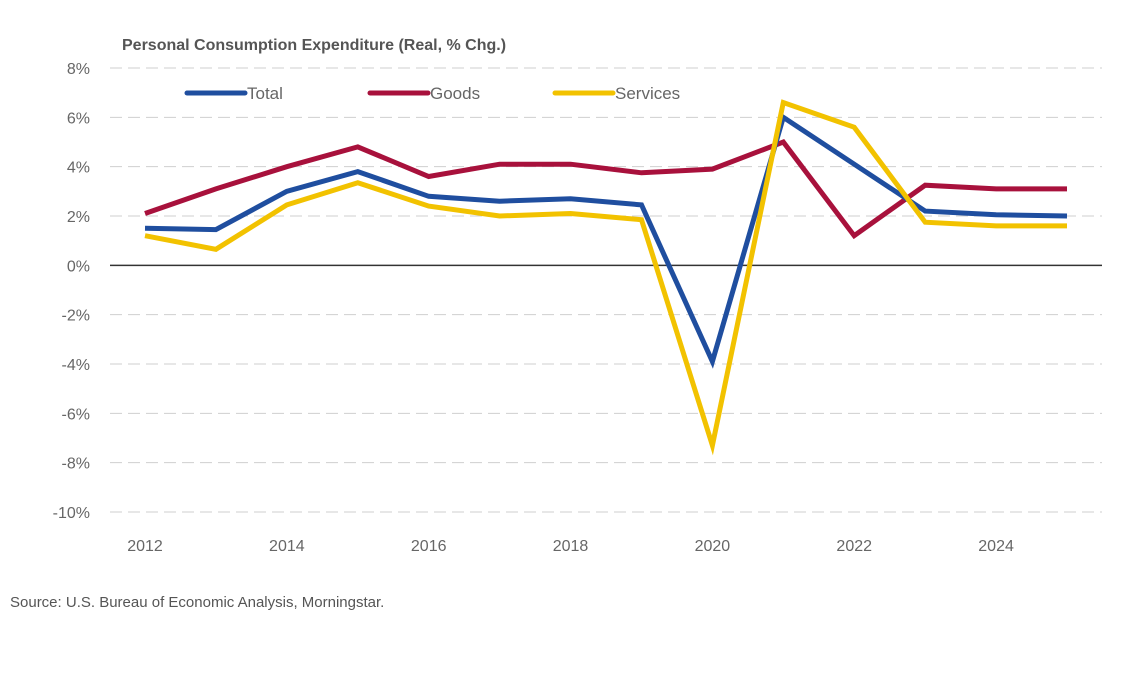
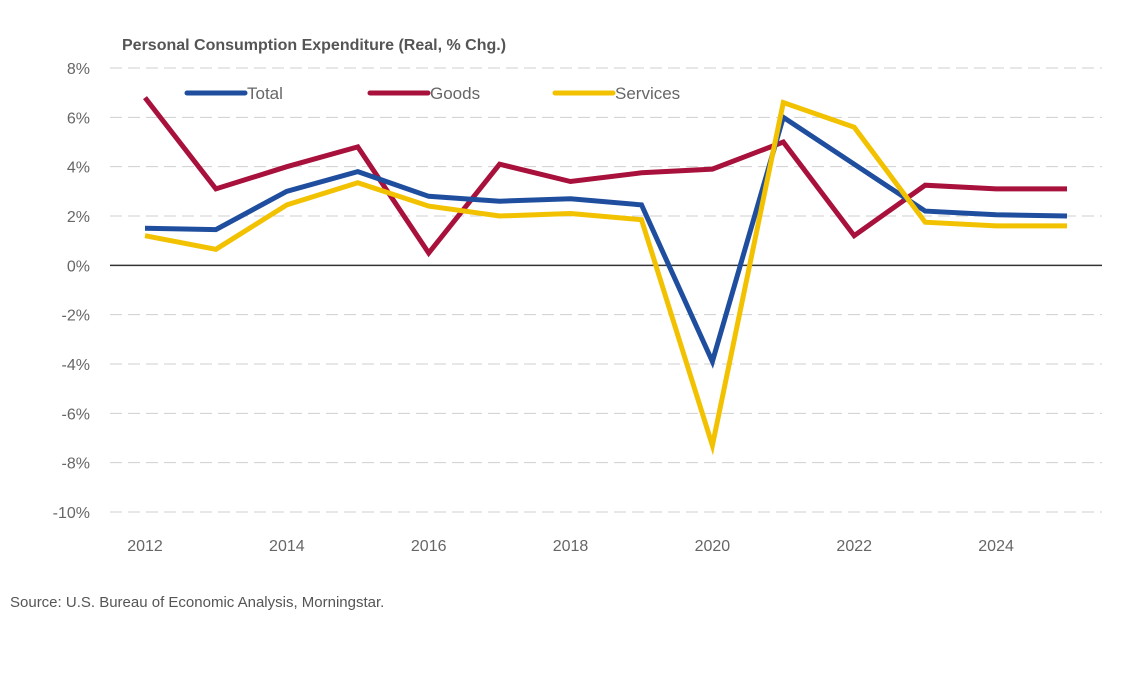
Goods/2012: 2.1% -> 6.8%
Goods/2016: 3.6% -> 0.5%
Goods/2018: 4.1% -> 3.4%
